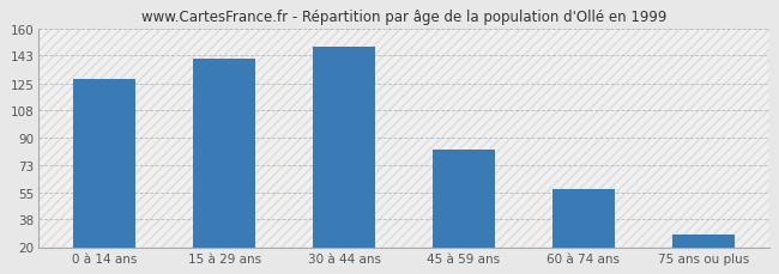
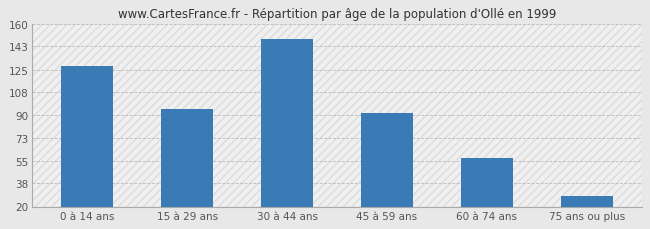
15 à 29 ans: 141 -> 95
45 à 59 ans: 83 -> 92
